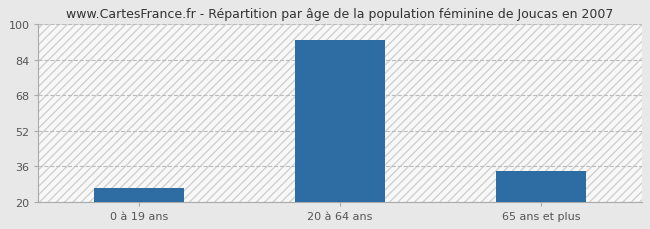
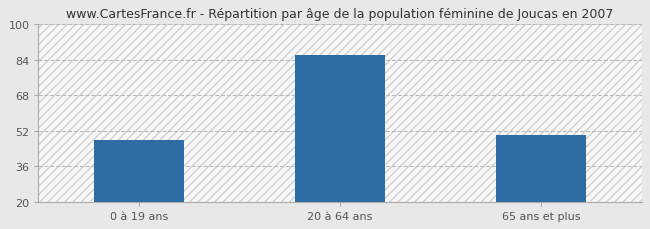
0 à 19 ans: 26 -> 48
20 à 64 ans: 93 -> 86
65 ans et plus: 34 -> 50
